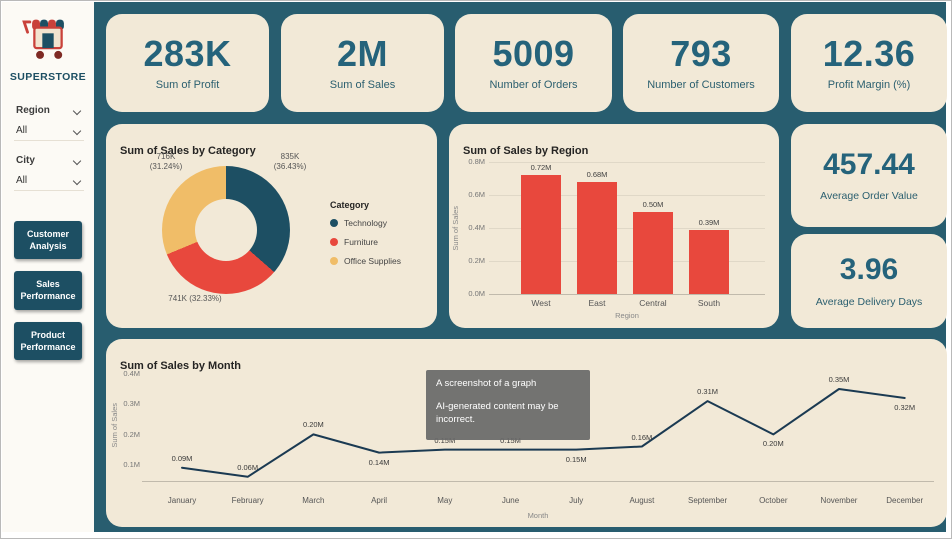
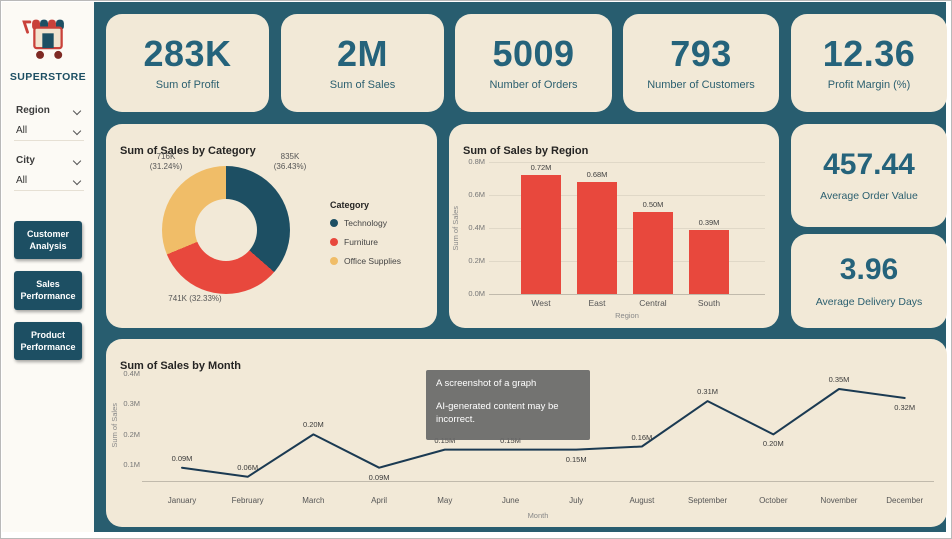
Sum of Sales by Month/April: 0.14M -> 0.09M
